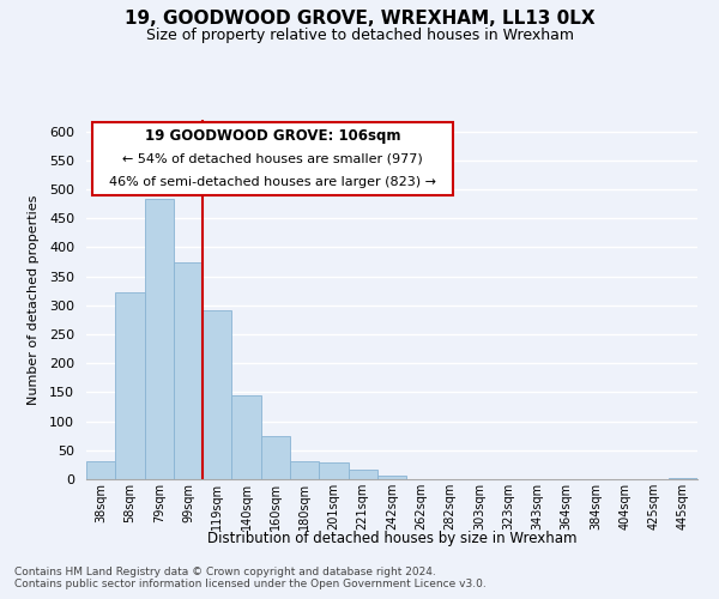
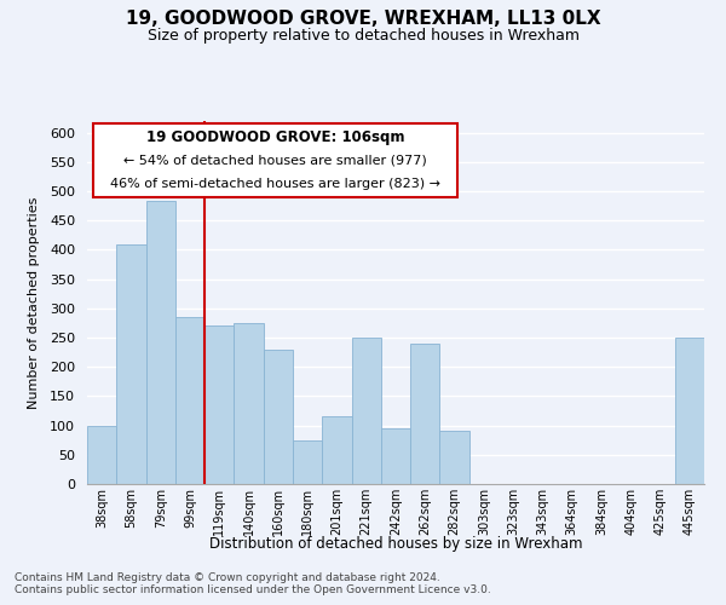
38sqm: 32 -> 100
58sqm: 322 -> 410
99sqm: 375 -> 285
119sqm: 291 -> 270
140sqm: 144 -> 275
160sqm: 75 -> 230
180sqm: 32 -> 75
201sqm: 29 -> 115
221sqm: 16 -> 250
242sqm: 7 -> 95
262sqm: 1 -> 240
282sqm: 1 -> 90
445sqm: 3 -> 250
